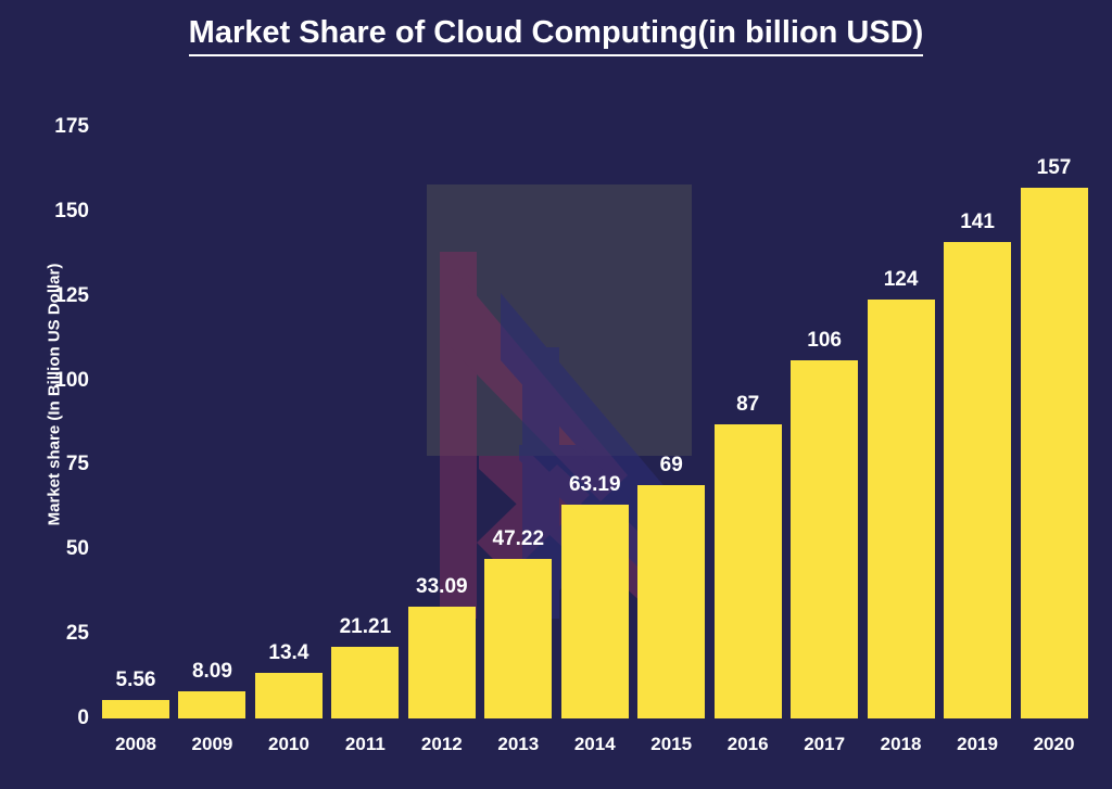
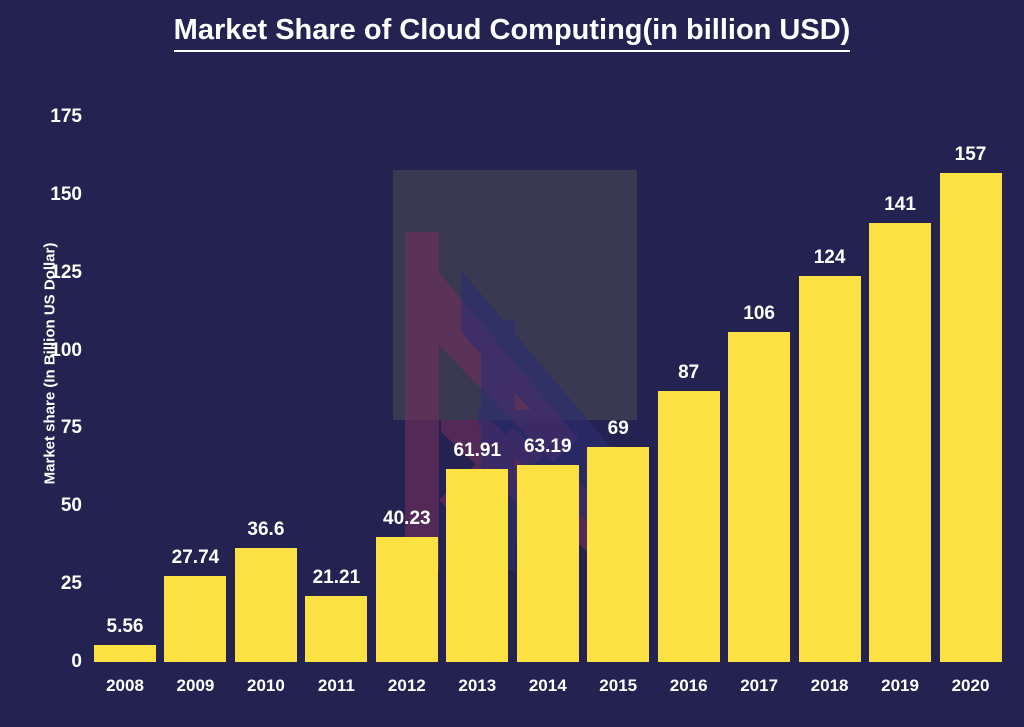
2009: 8.09 -> 27.74
2010: 13.4 -> 36.6
2012: 33.09 -> 40.23
2013: 47.22 -> 61.91
